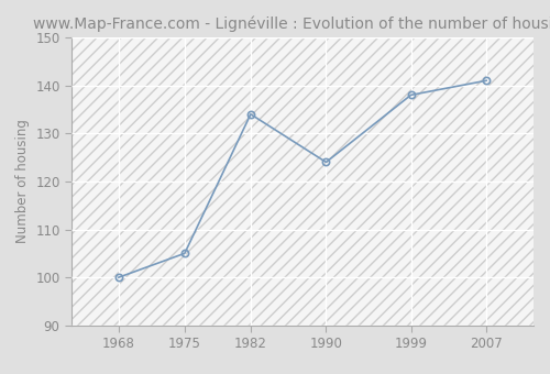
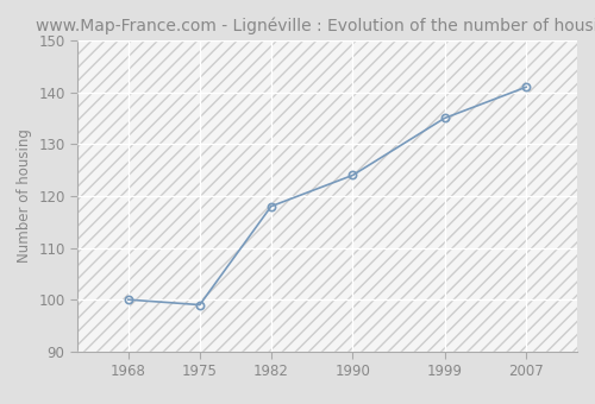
1975: 105 -> 99
1982: 134 -> 118
1999: 138 -> 135
